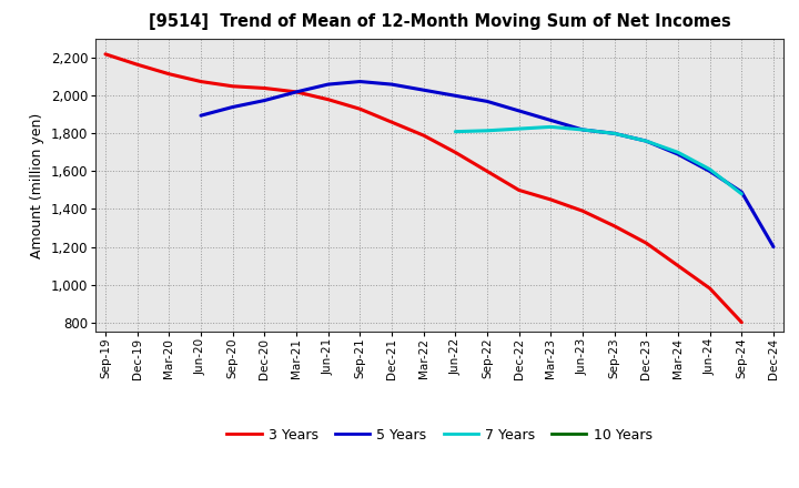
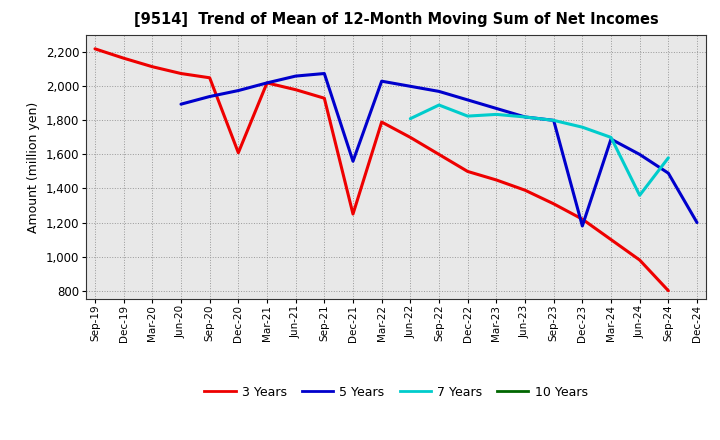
3 Years/Dec-20: 2,040 -> 1,610
3 Years/Dec-21: 1,860 -> 1,250
5 Years/Dec-21: 2,060 -> 1,560
7 Years/Sep-22: 1,820 -> 1,890
5 Years/Dec-23: 1,760 -> 1,180
7 Years/Jun-24: 1,610 -> 1,360
7 Years/Sep-24: 1,480 -> 1,580
